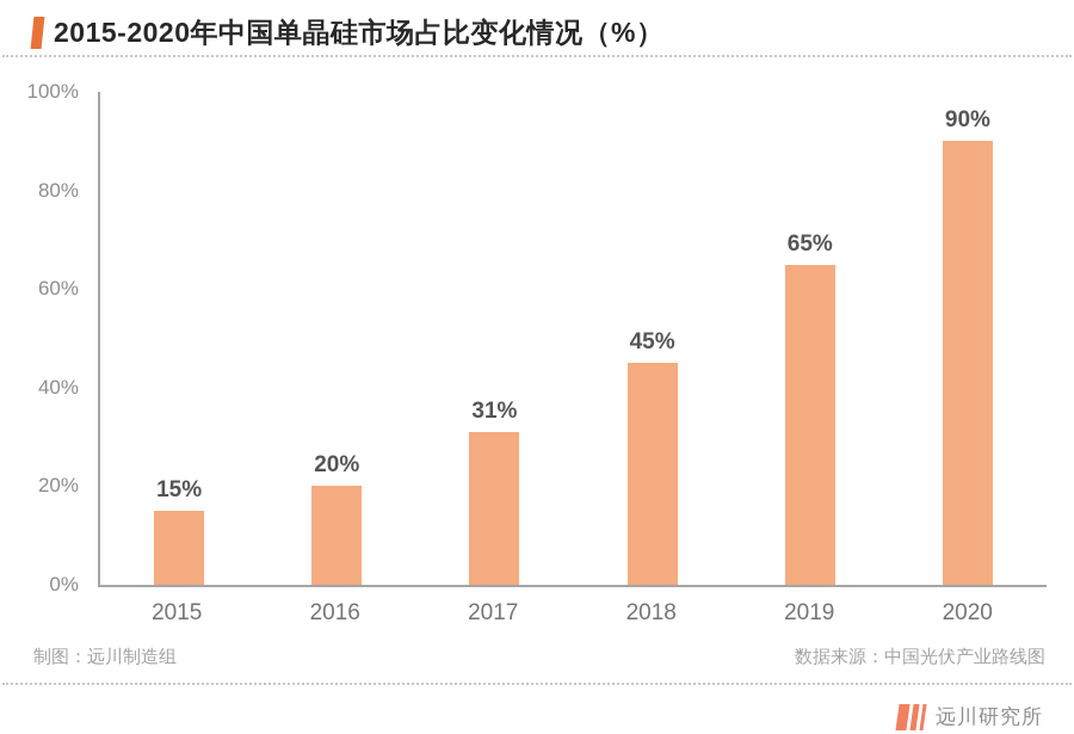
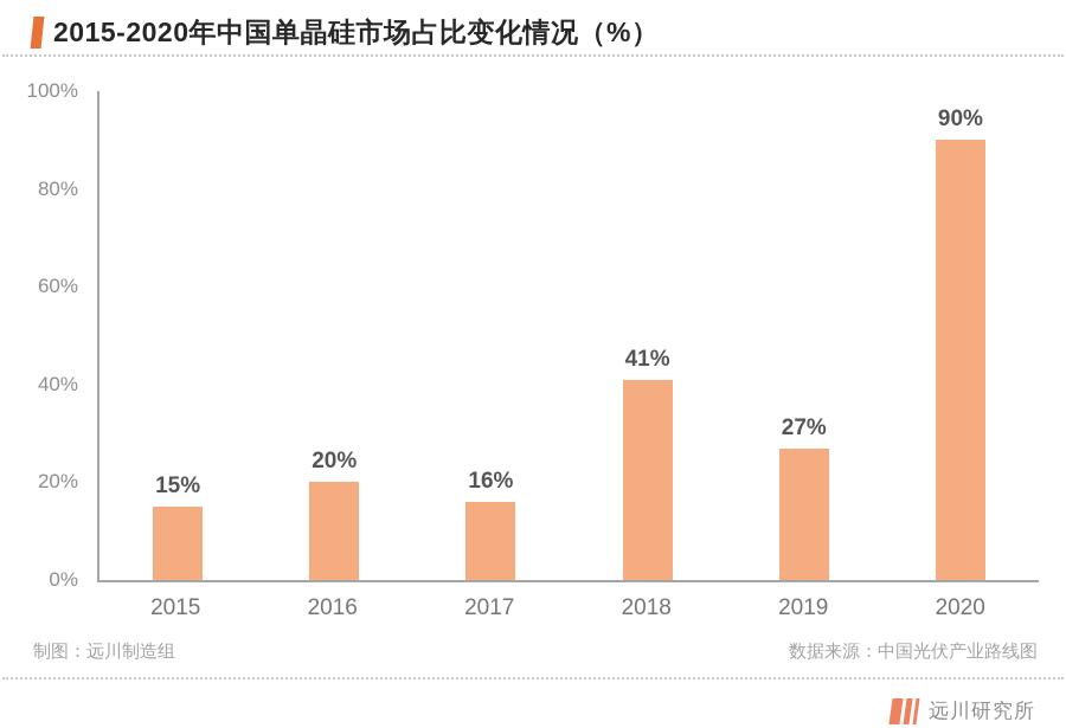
2017: 31% -> 16%
2018: 45% -> 41%
2019: 65% -> 27%
